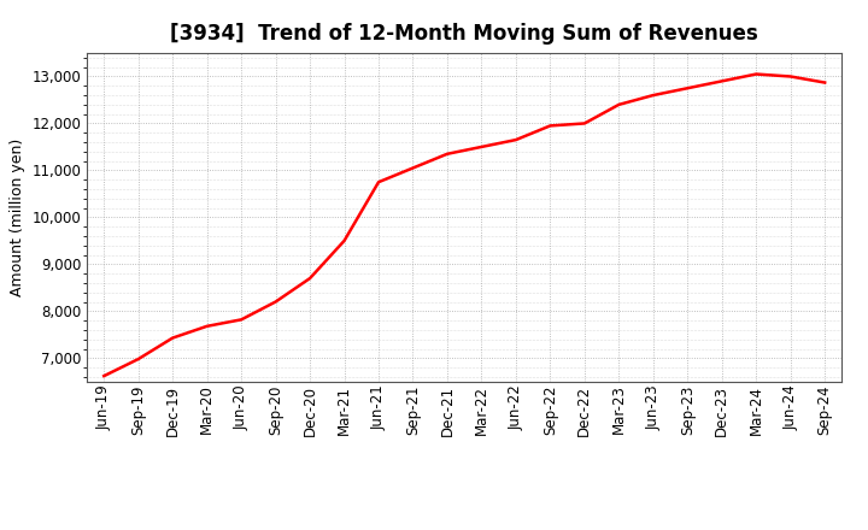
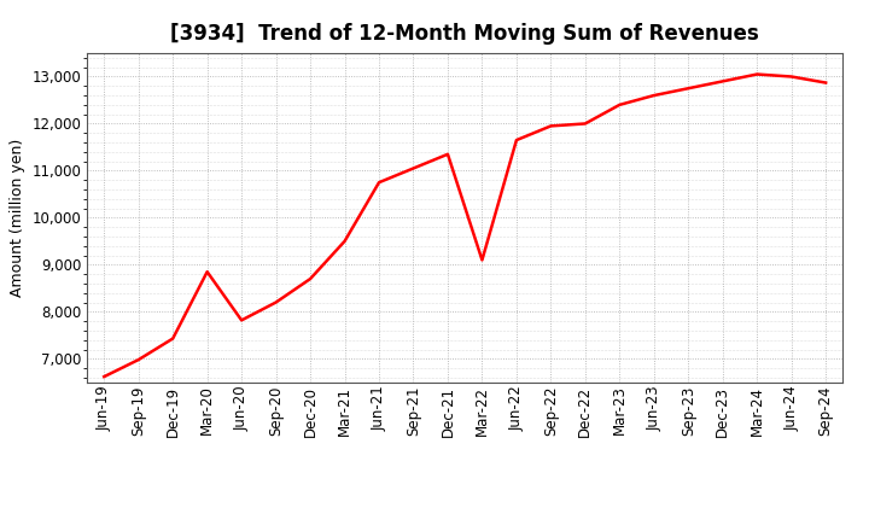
Mar-20: 7,680 -> 8,850
Mar-22: 11,500 -> 9,100
